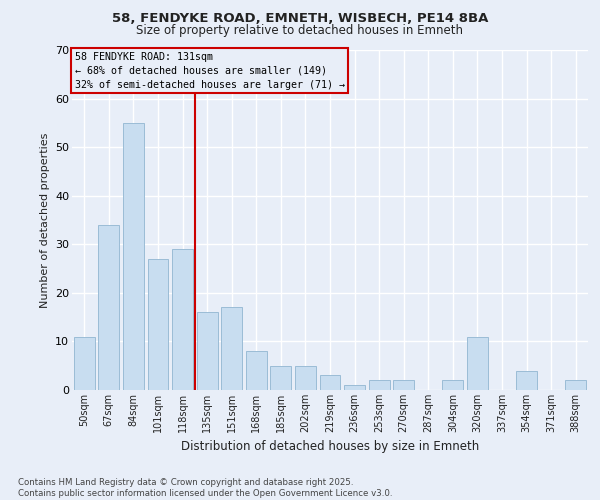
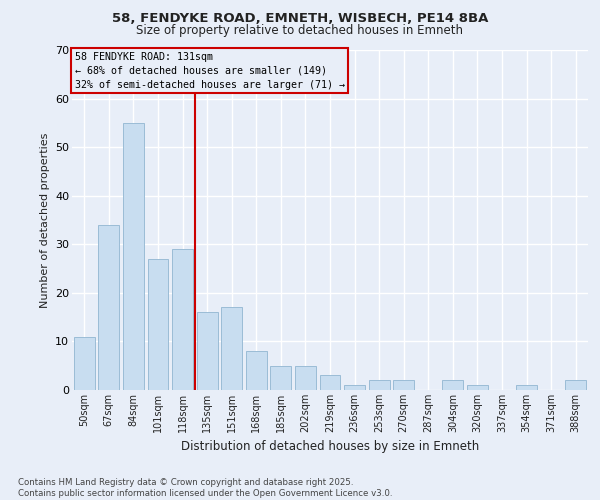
320sqm: 11 -> 1
354sqm: 4 -> 1
